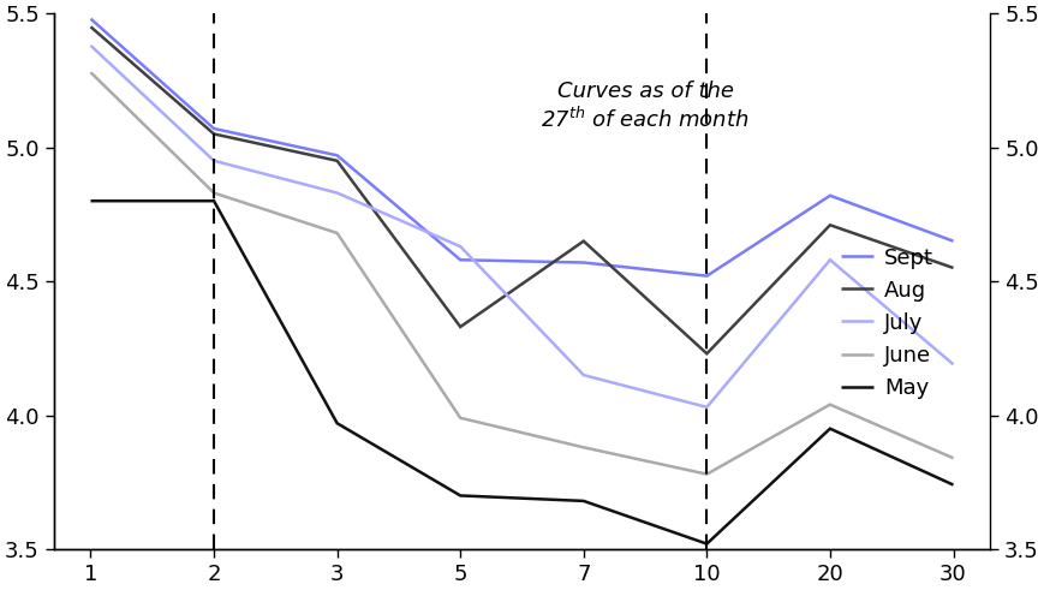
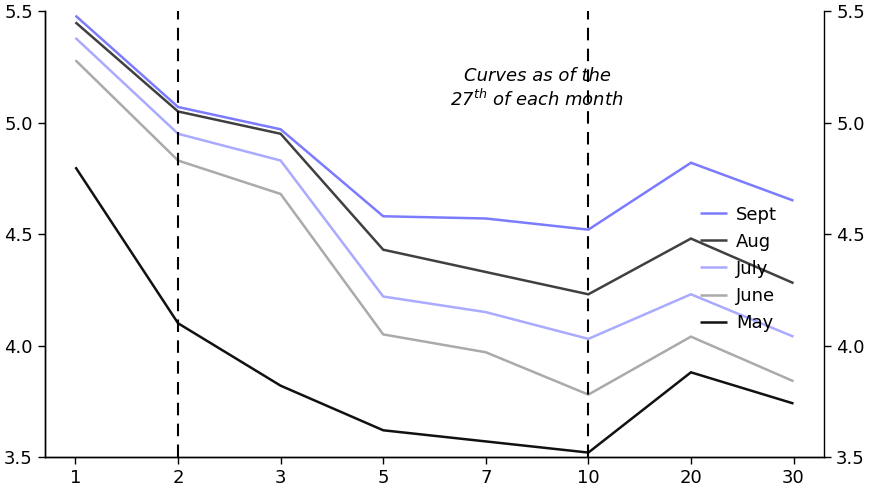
May/2: 4.80 -> 4.10
May/3: 3.97 -> 3.82
Aug/5: 4.33 -> 4.43
July/5: 4.63 -> 4.22
June/5: 3.99 -> 4.05
May/5: 3.70 -> 3.62
Aug/7: 4.65 -> 4.33
June/7: 3.88 -> 3.97
May/7: 3.68 -> 3.57
Aug/20: 4.71 -> 4.48
July/20: 4.58 -> 4.23
May/20: 3.95 -> 3.88
Aug/30: 4.55 -> 4.28
July/30: 4.19 -> 4.04
